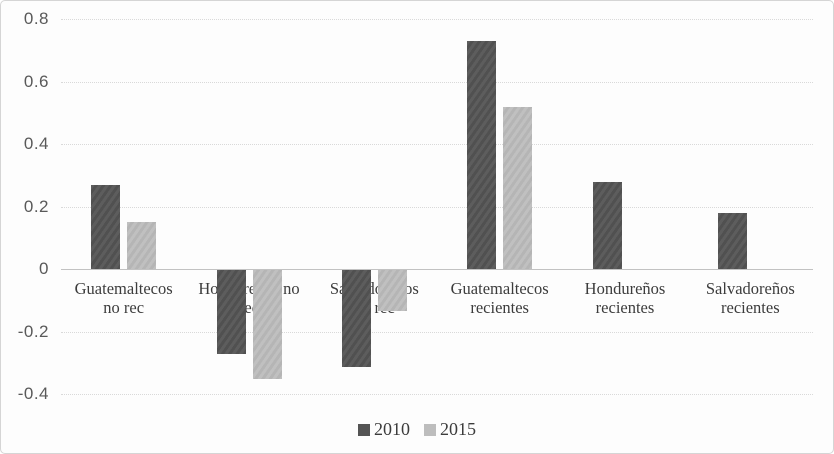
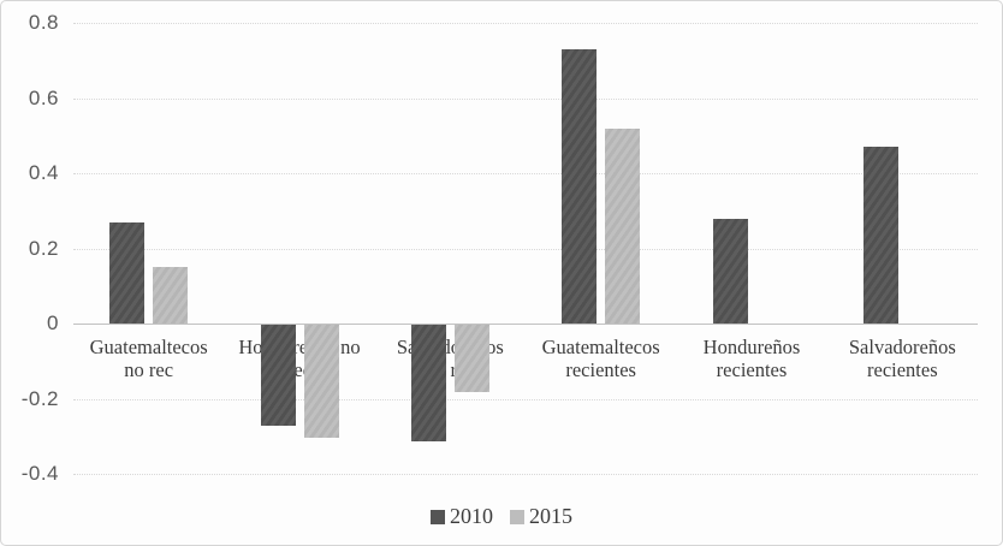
2015/Hondureños no rec: -0.35 -> -0.30
2015/Salvadoreños no rec: -0.13 -> -0.18
2010/Salvadoreños recientes: 0.18 -> 0.47
